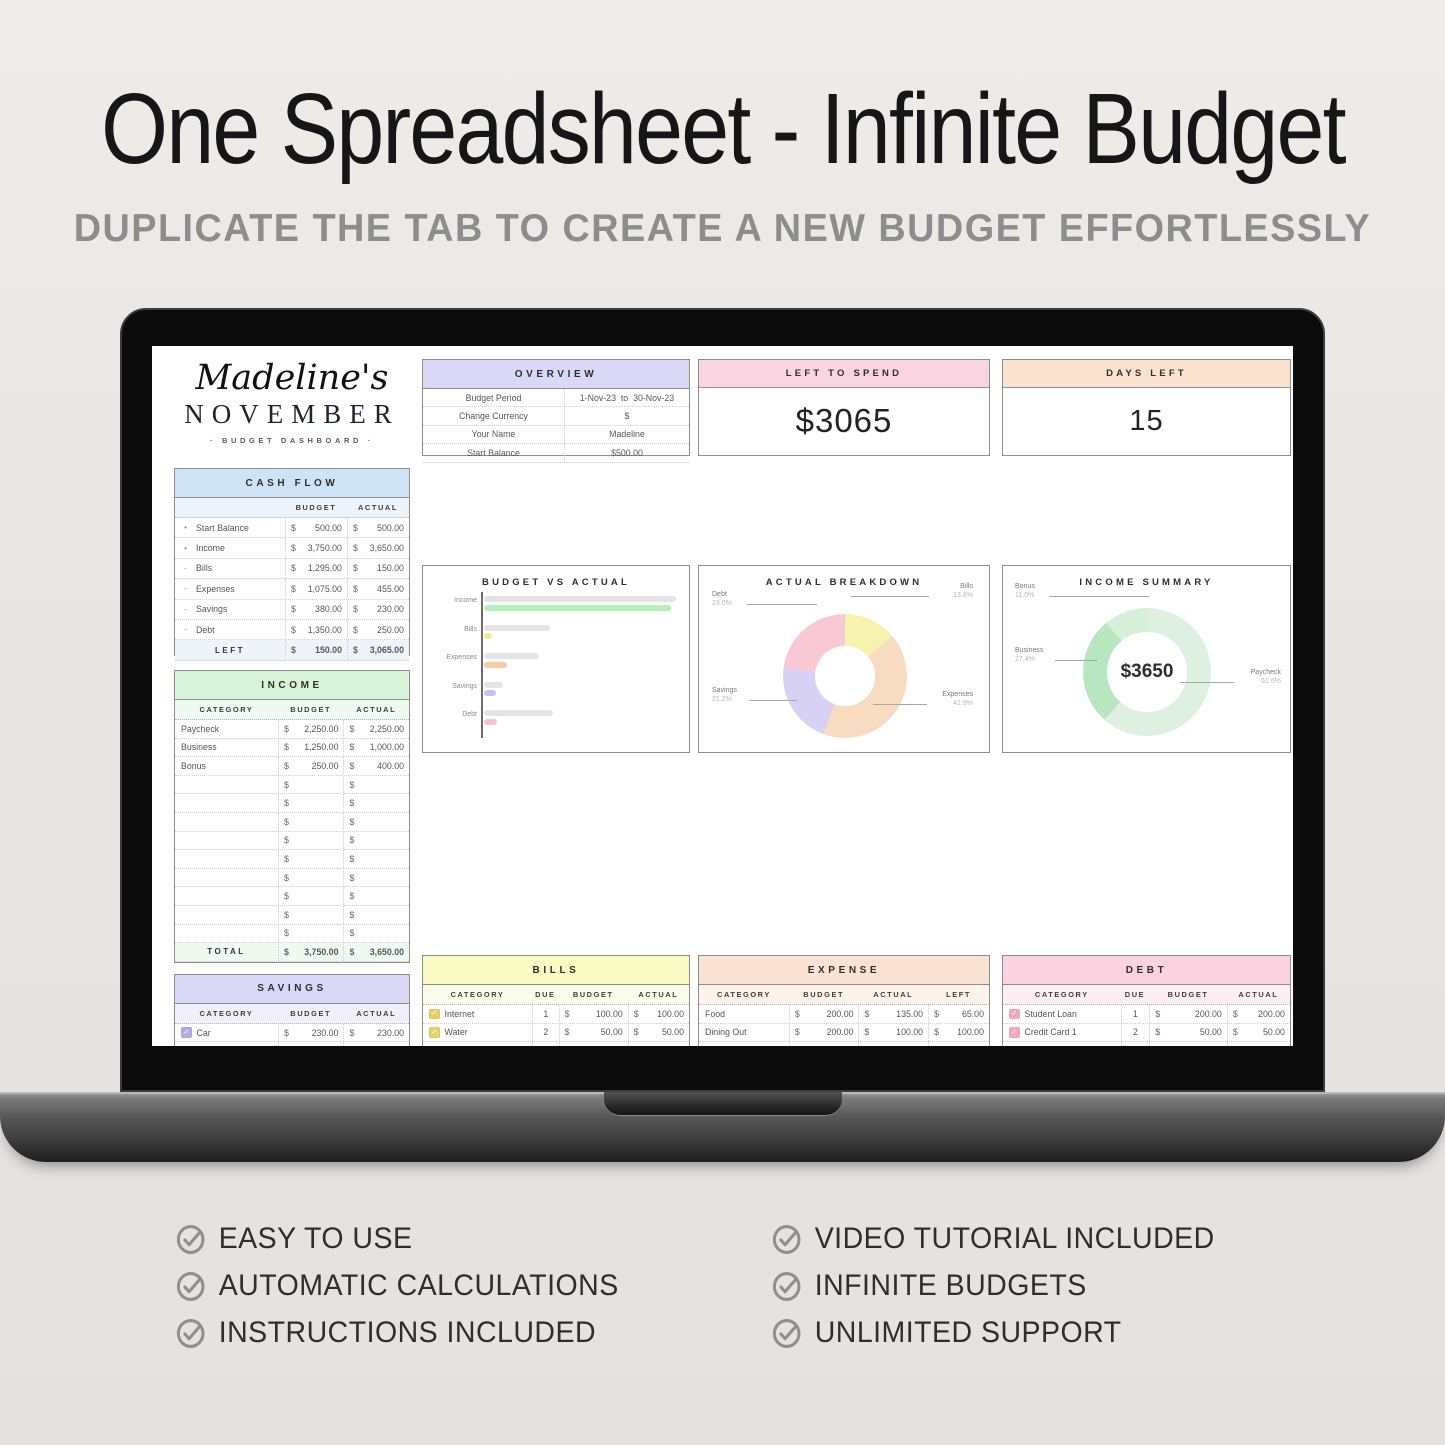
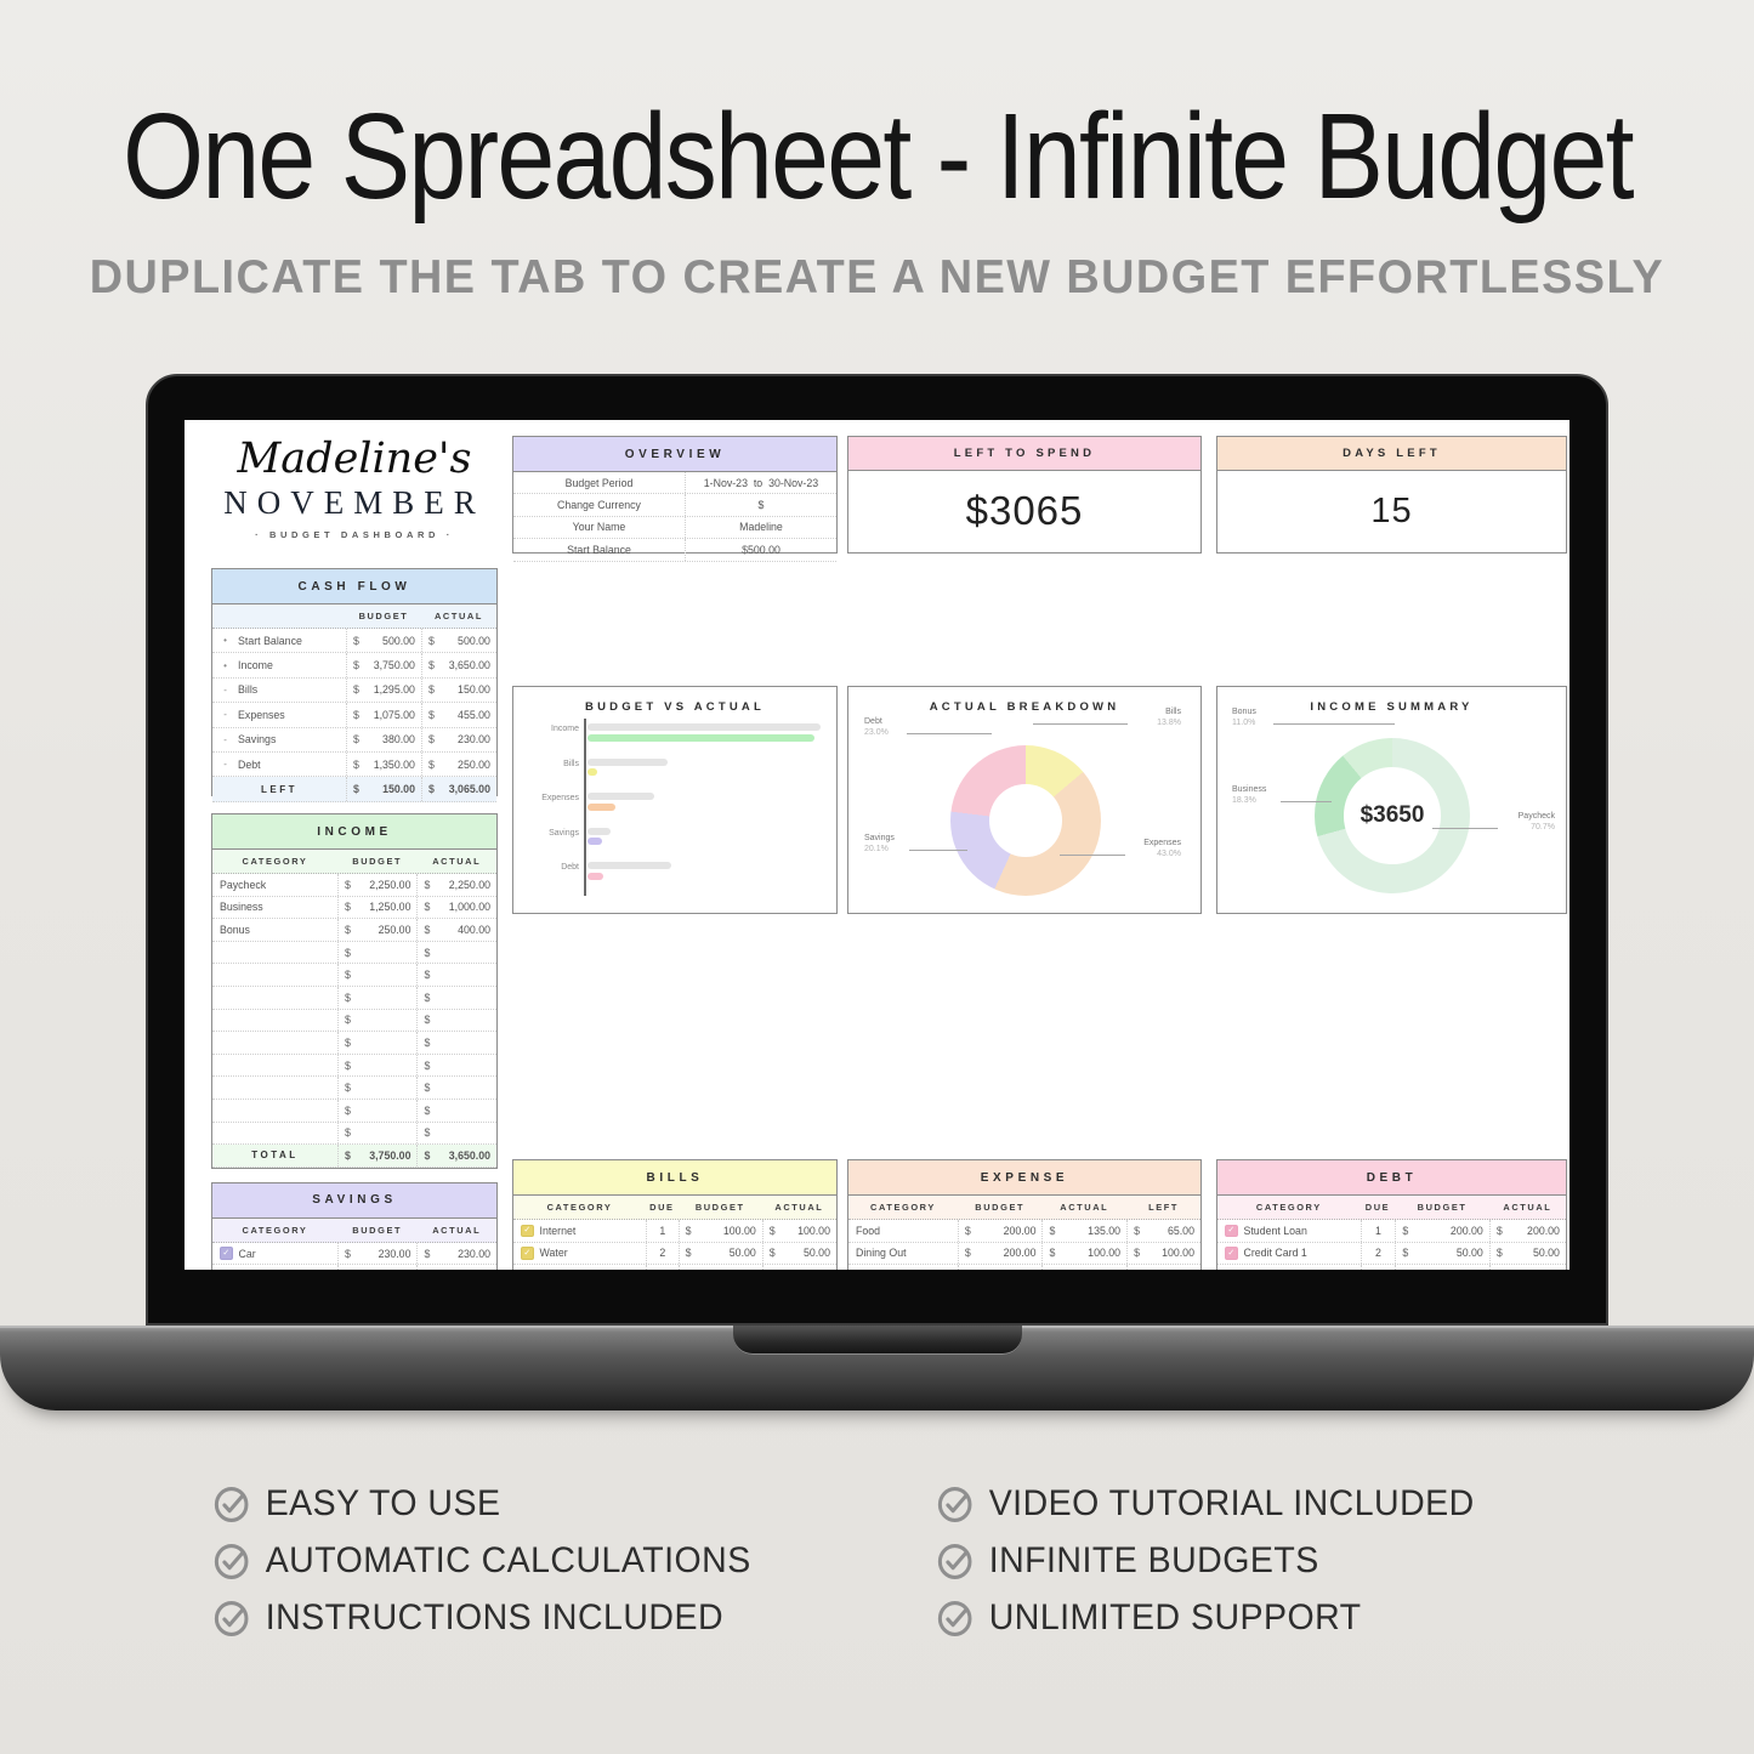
ACTUAL BREAKDOWN/Expenses: 41.9% -> 43.0%
ACTUAL BREAKDOWN/Savings: 21.2% -> 20.1%
INCOME SUMMARY/Paycheck: 61.6% -> 70.7%
INCOME SUMMARY/Business: 27.4% -> 18.3%
